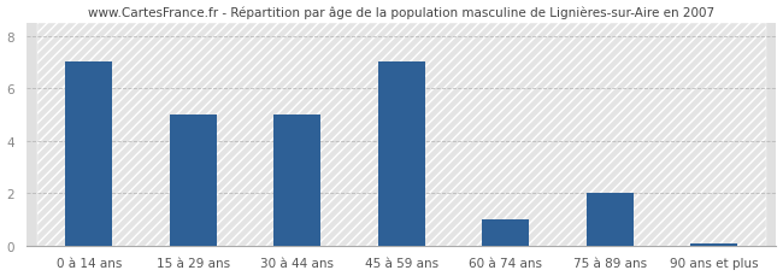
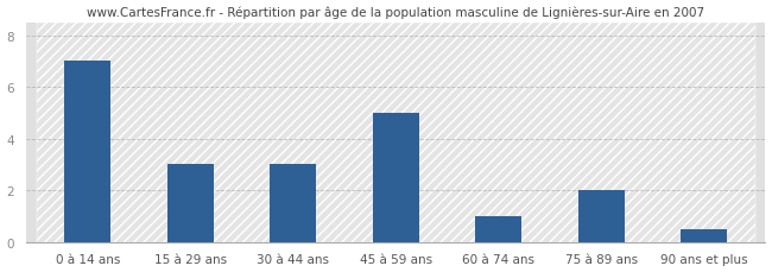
15 à 29 ans: 5.00 -> 3.00
30 à 44 ans: 5.00 -> 3.00
45 à 59 ans: 7.00 -> 5.00
90 ans et plus: 0.07 -> 0.50
